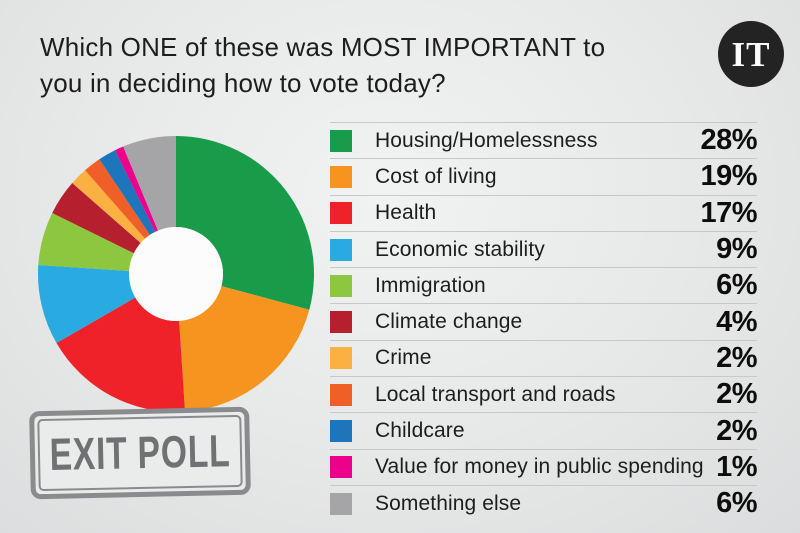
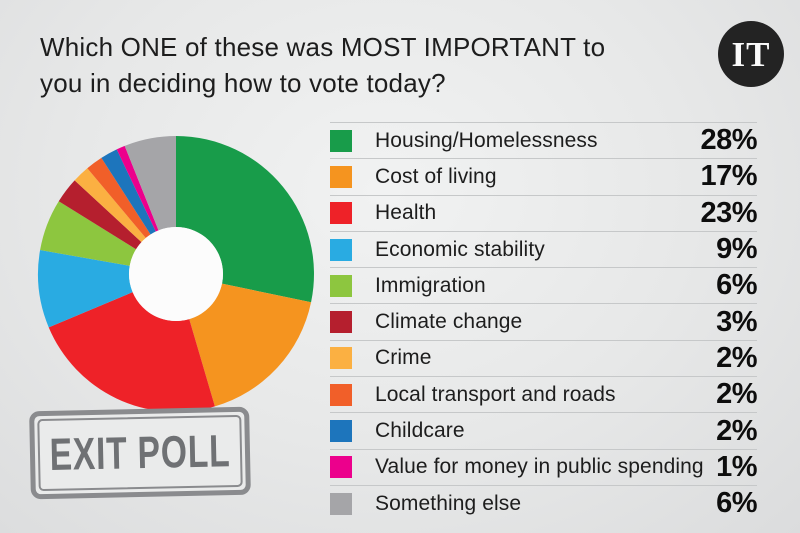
Cost of living: 19% -> 17%
Health: 17% -> 23%
Climate change: 4% -> 3%
